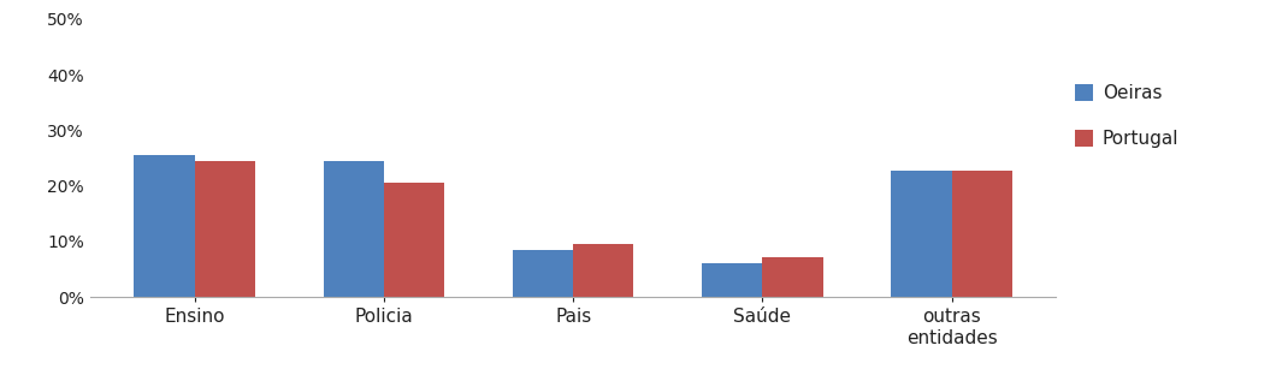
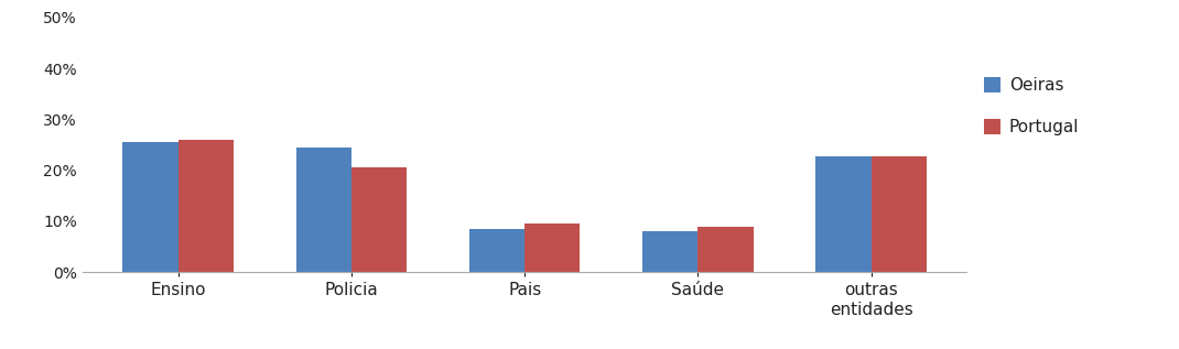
Portugal/Ensino: 24.5% -> 26.0%
Oeiras/Saúde: 6.0% -> 8.0%
Portugal/Saúde: 7.2% -> 9.0%
